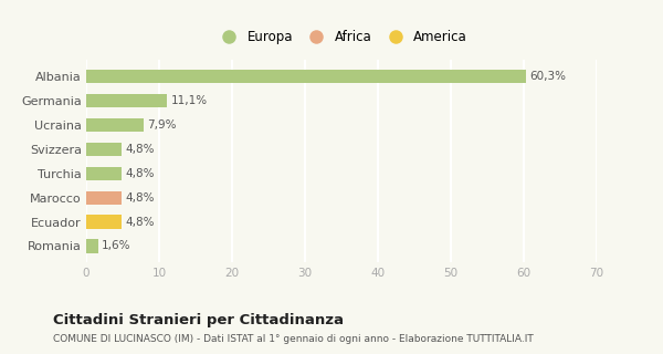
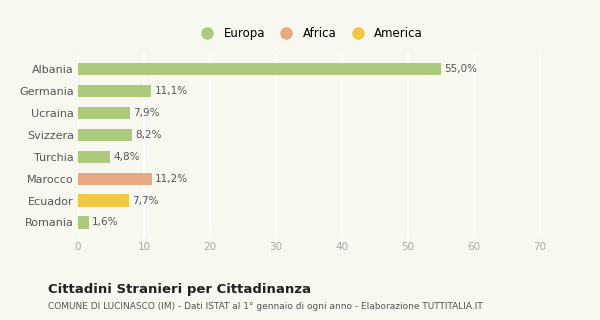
Albania: 60,3% -> 55,0%
Svizzera: 4,8% -> 8,2%
Marocco: 4,8% -> 11,2%
Ecuador: 4,8% -> 7,7%
